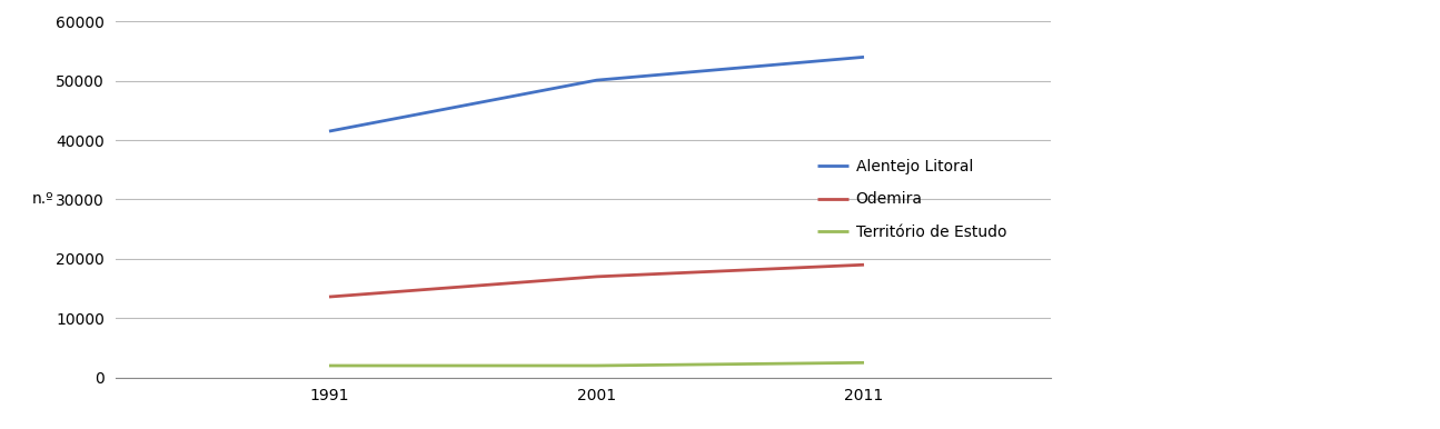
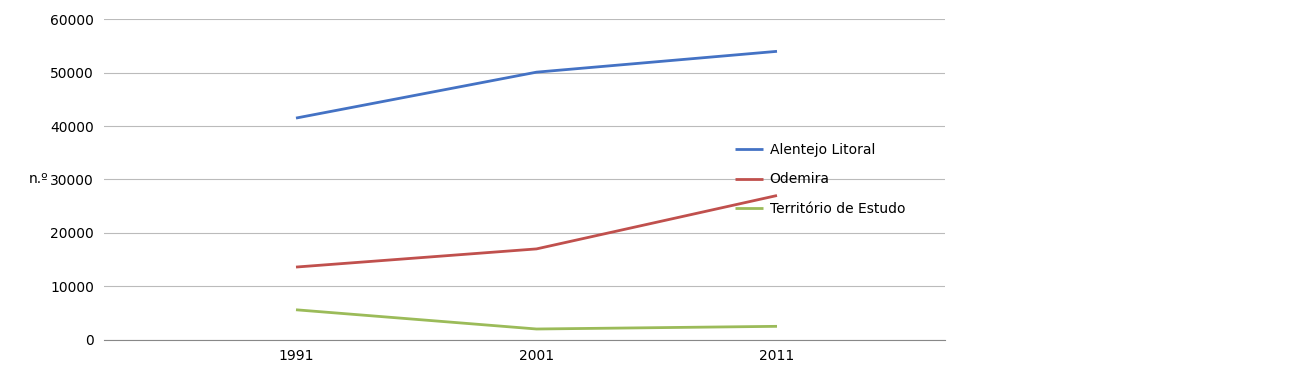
Território de Estudo/1991: 2000 -> 5600
Odemira/2011: 19000 -> 27000
